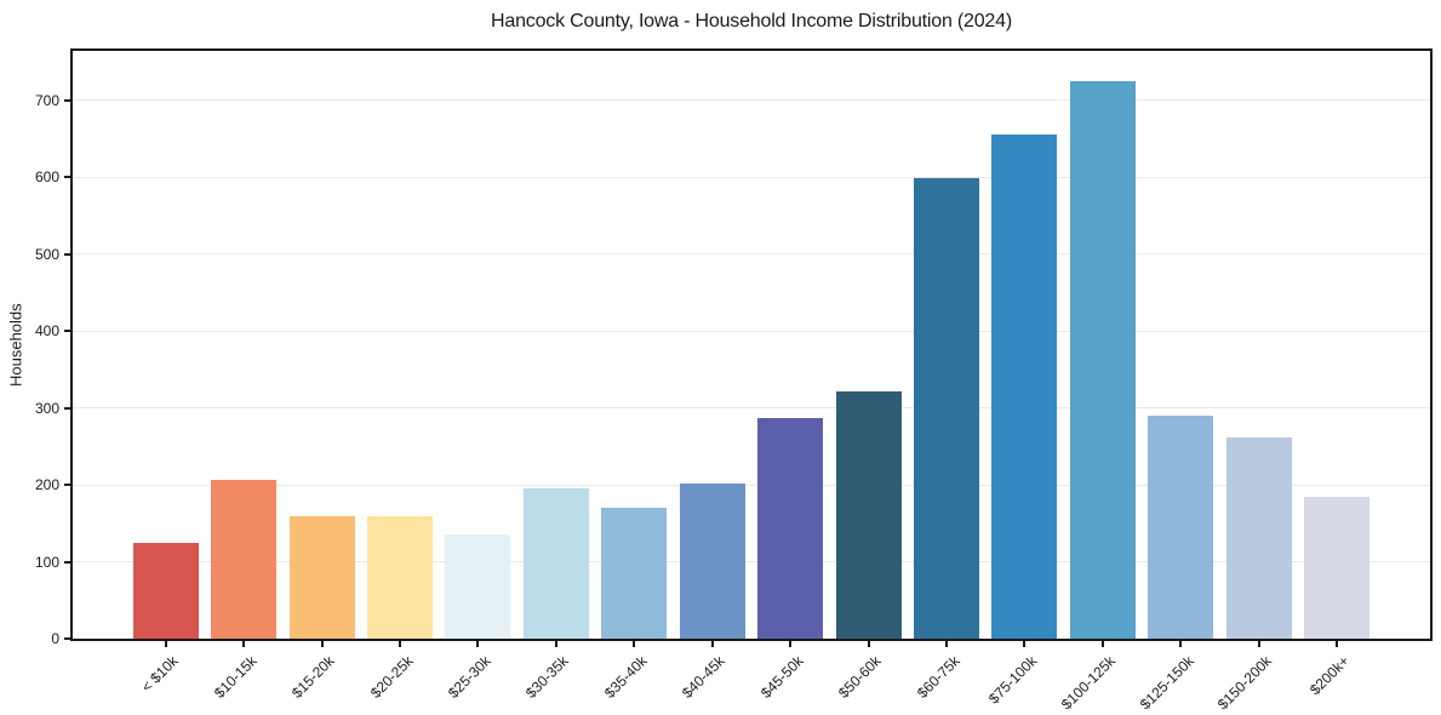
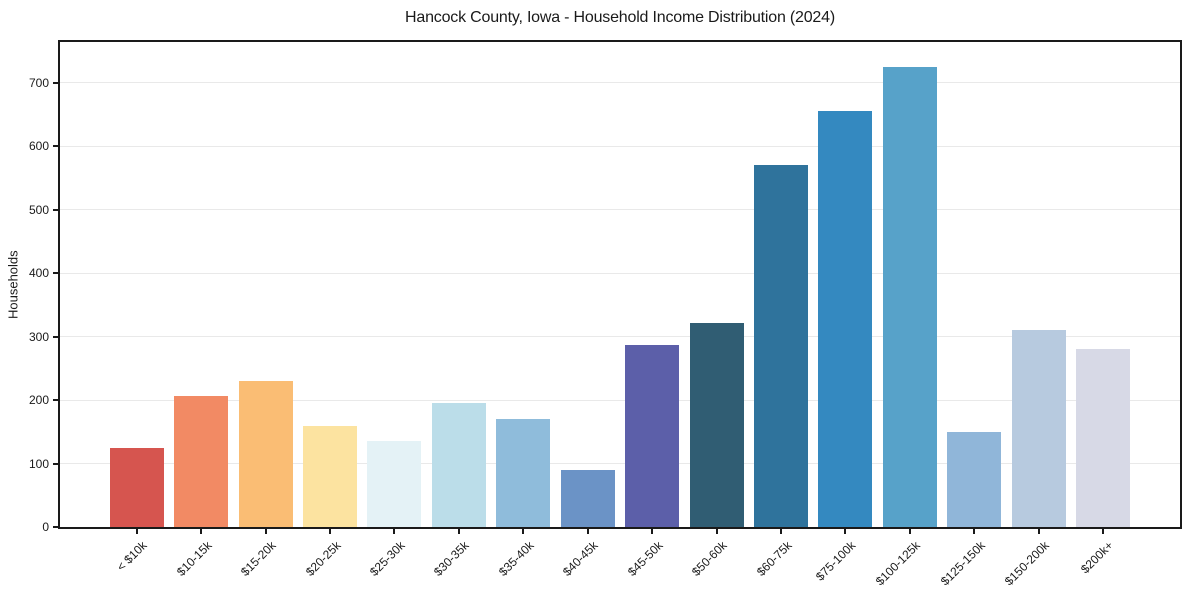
$15-20k: 160 -> 230
$40-45k: 200 -> 90
$60-75k: 600 -> 570
$125-150k: 290 -> 150
$150-200k: 260 -> 310
$200k+: 180 -> 280
